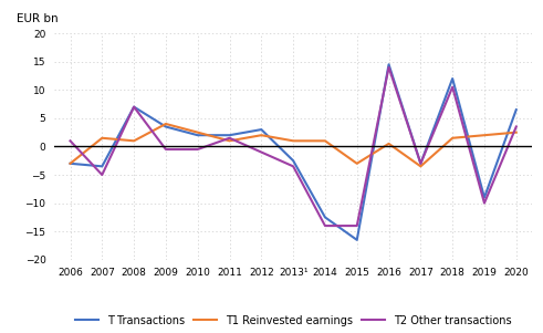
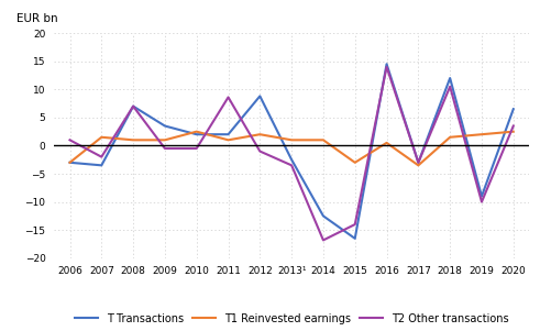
T2 Other transactions/2007: -5.0 -> -2.0
T1 Reinvested earnings/2009: 4.0 -> 1.0
T2 Other transactions/2011: 1.5 -> 8.6
T Transactions/2012: 3.0 -> 8.8
T2 Other transactions/2014: -14.0 -> -16.8
